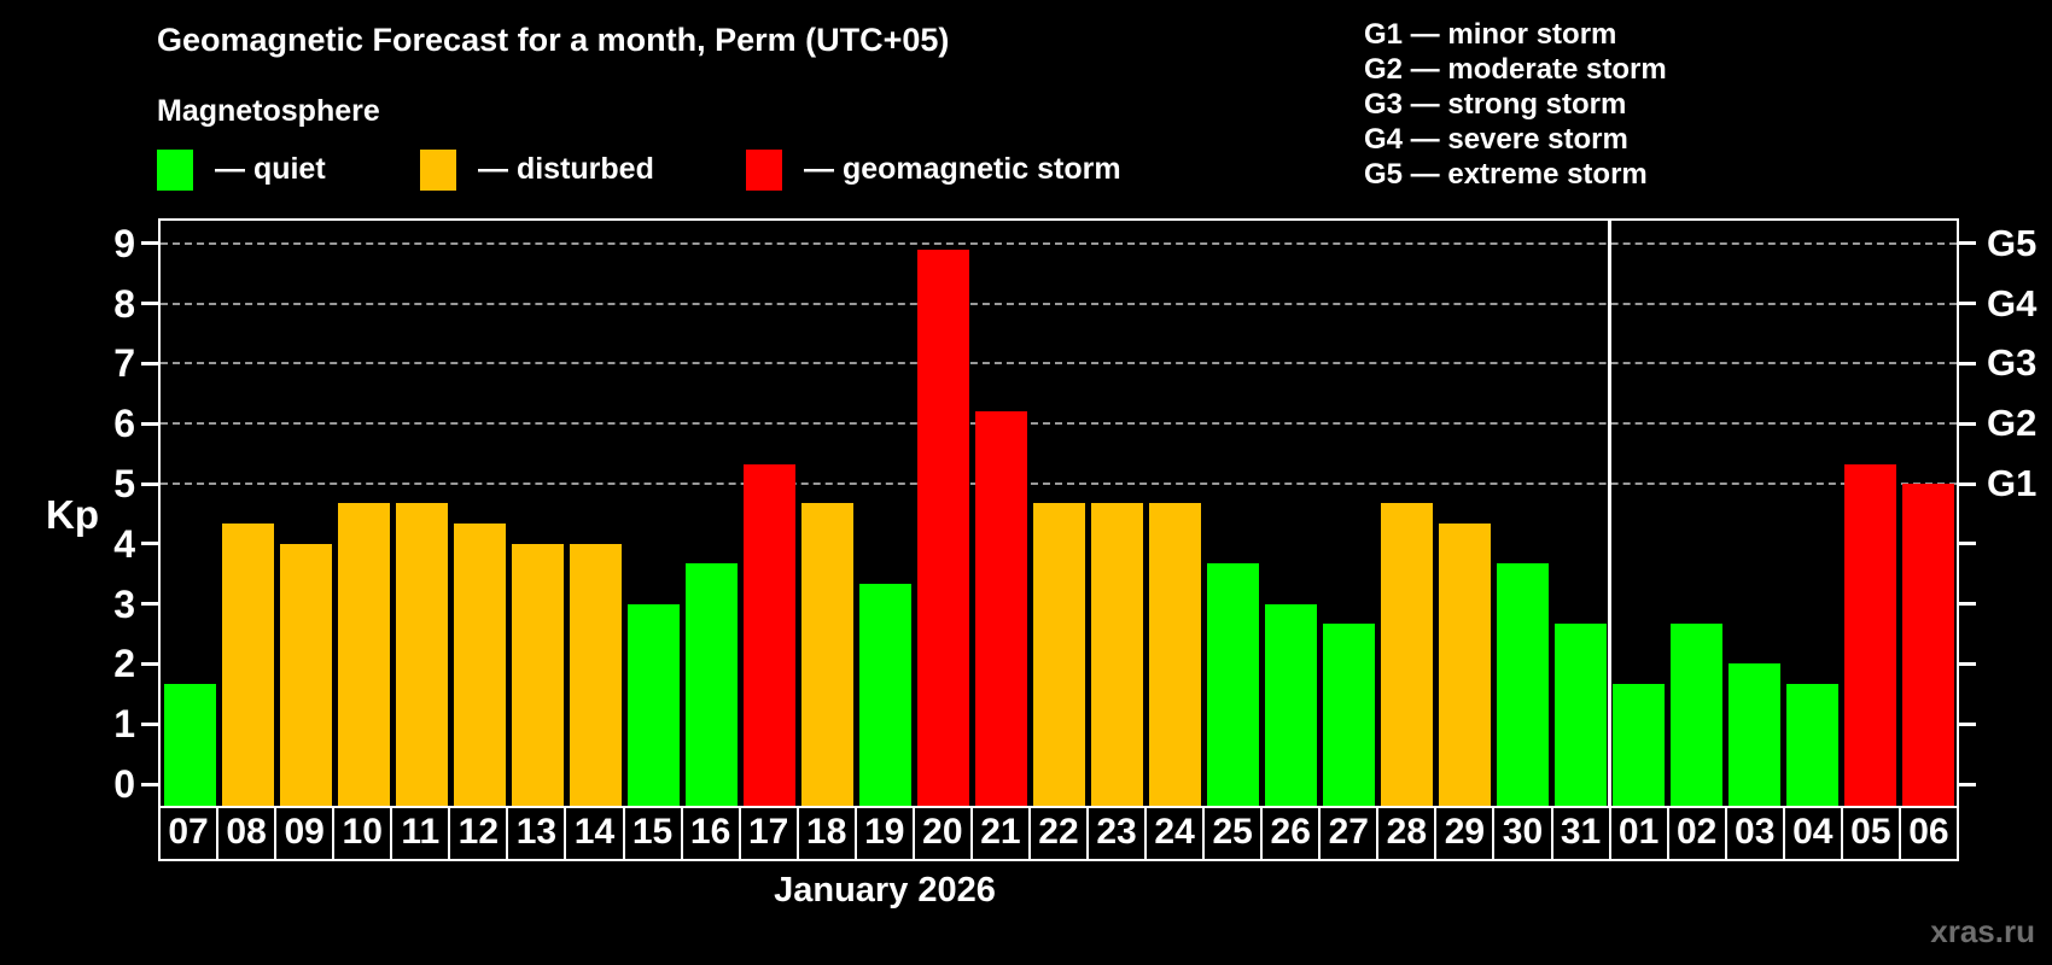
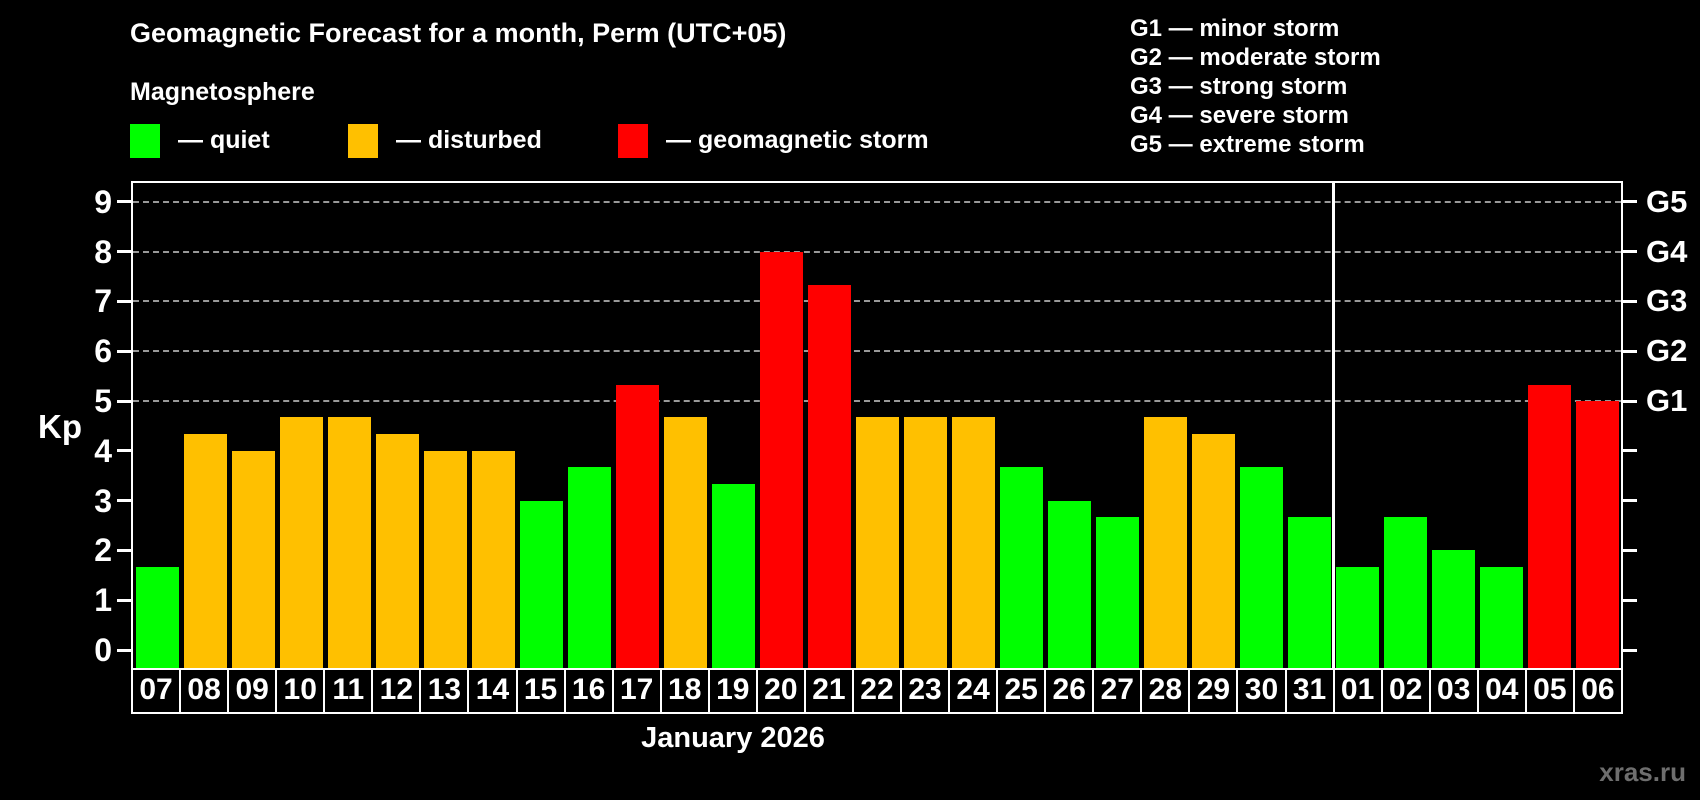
20: 8.9 -> 8.0
21: 6.2 -> 7.3
